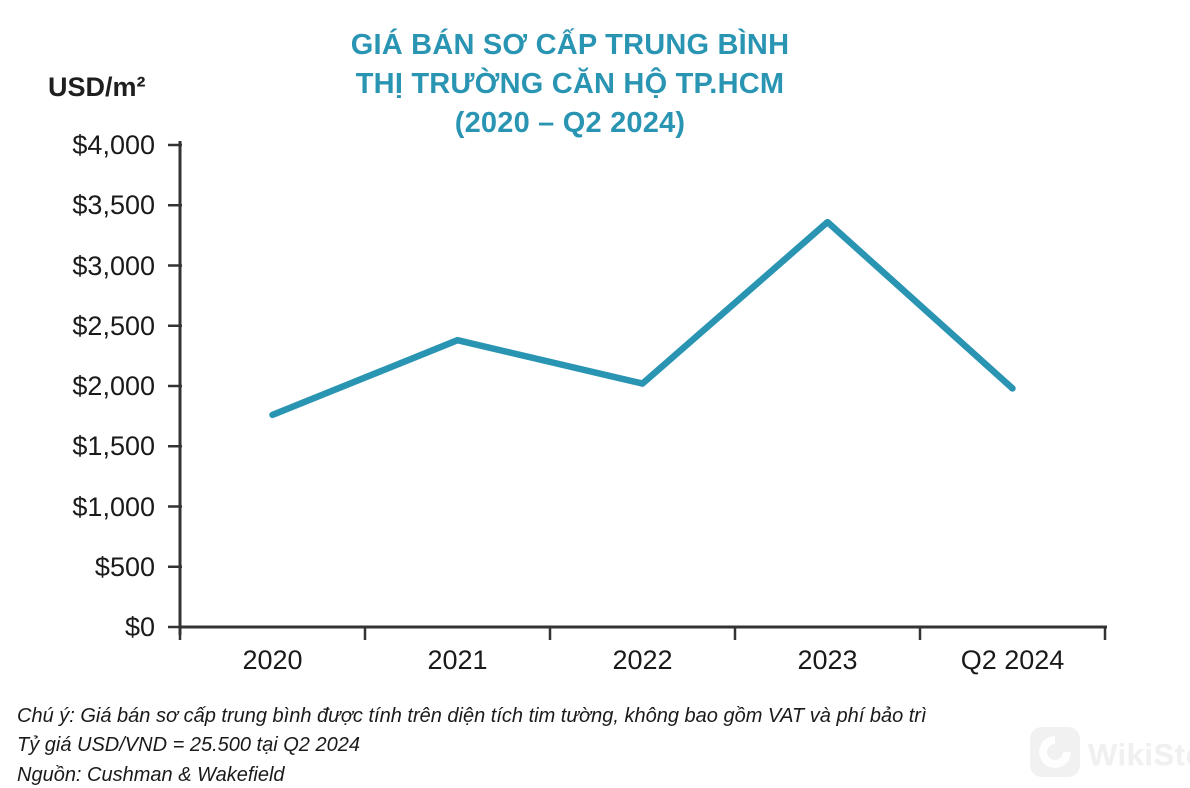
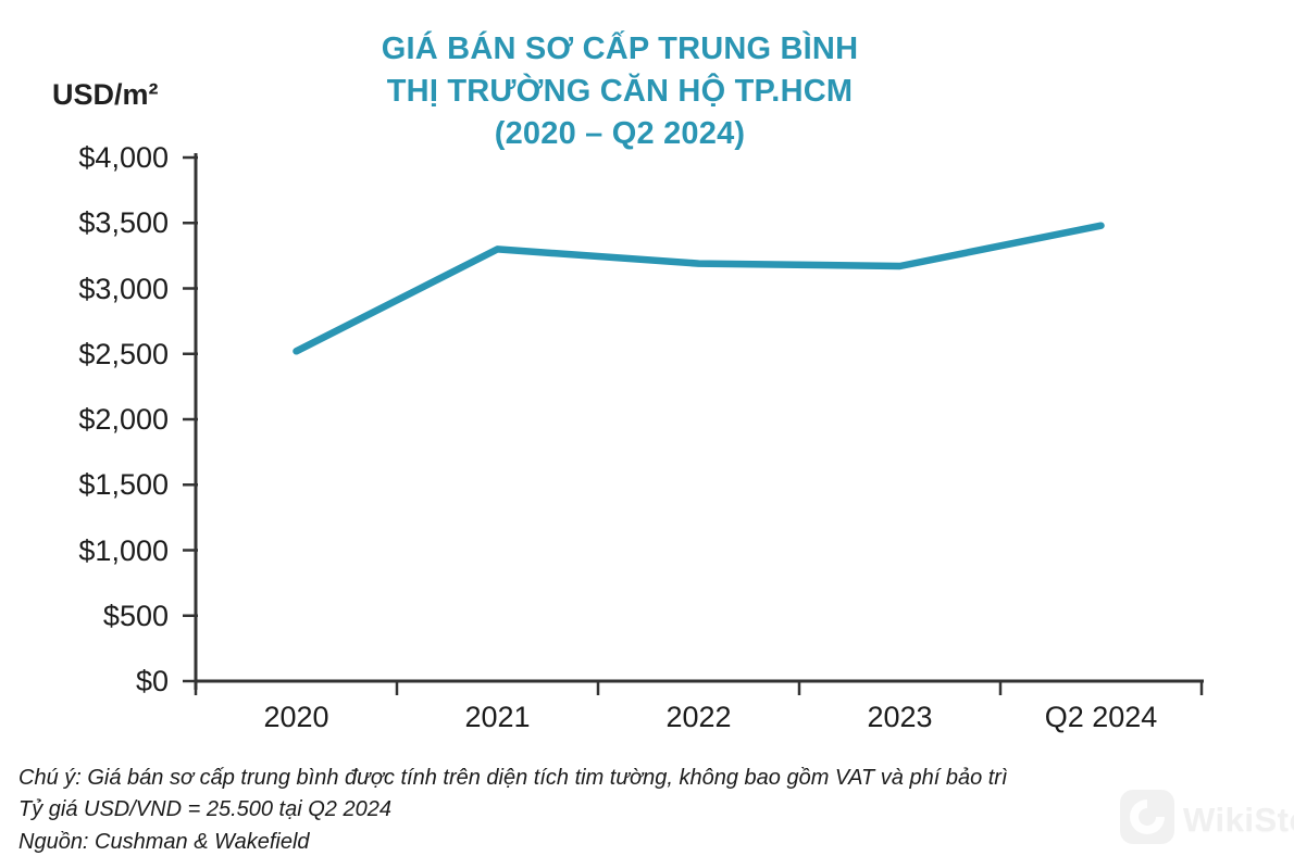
2020: $1760 -> $2520
2021: $2380 -> $3300
2022: $2020 -> $3190
2023: $3360 -> $3170
Q2 2024: $1980 -> $3480
